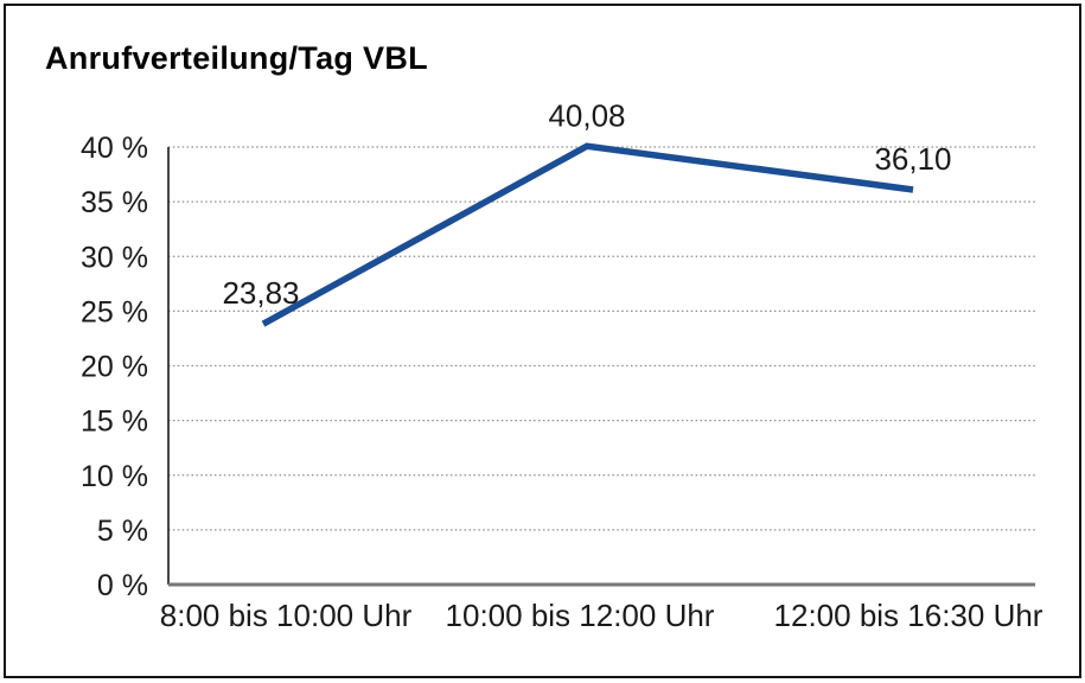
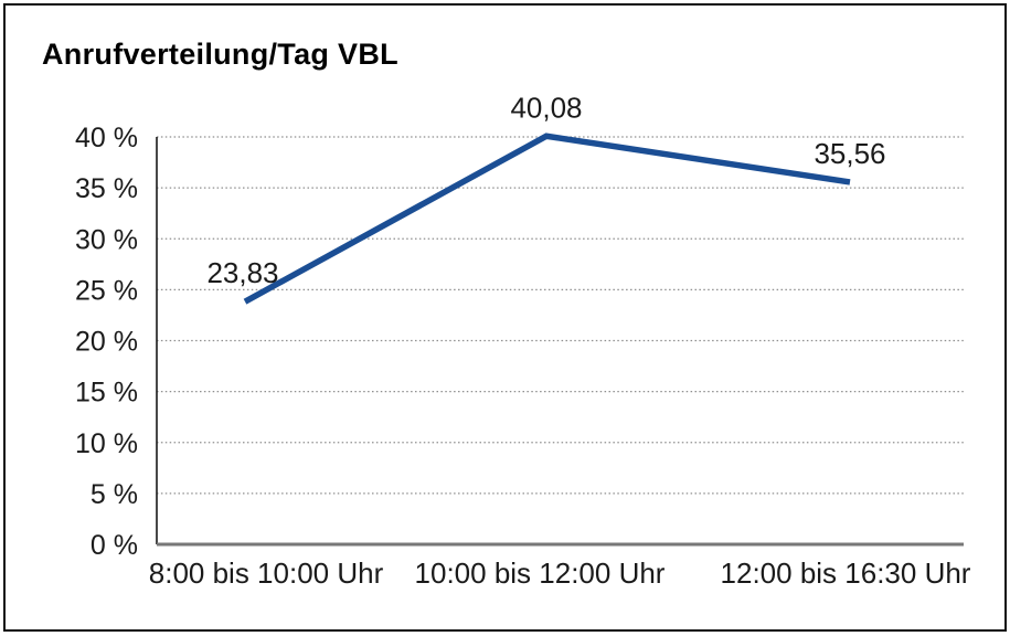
12:00 bis 16:30 Uhr: 36,10 -> 35,56
